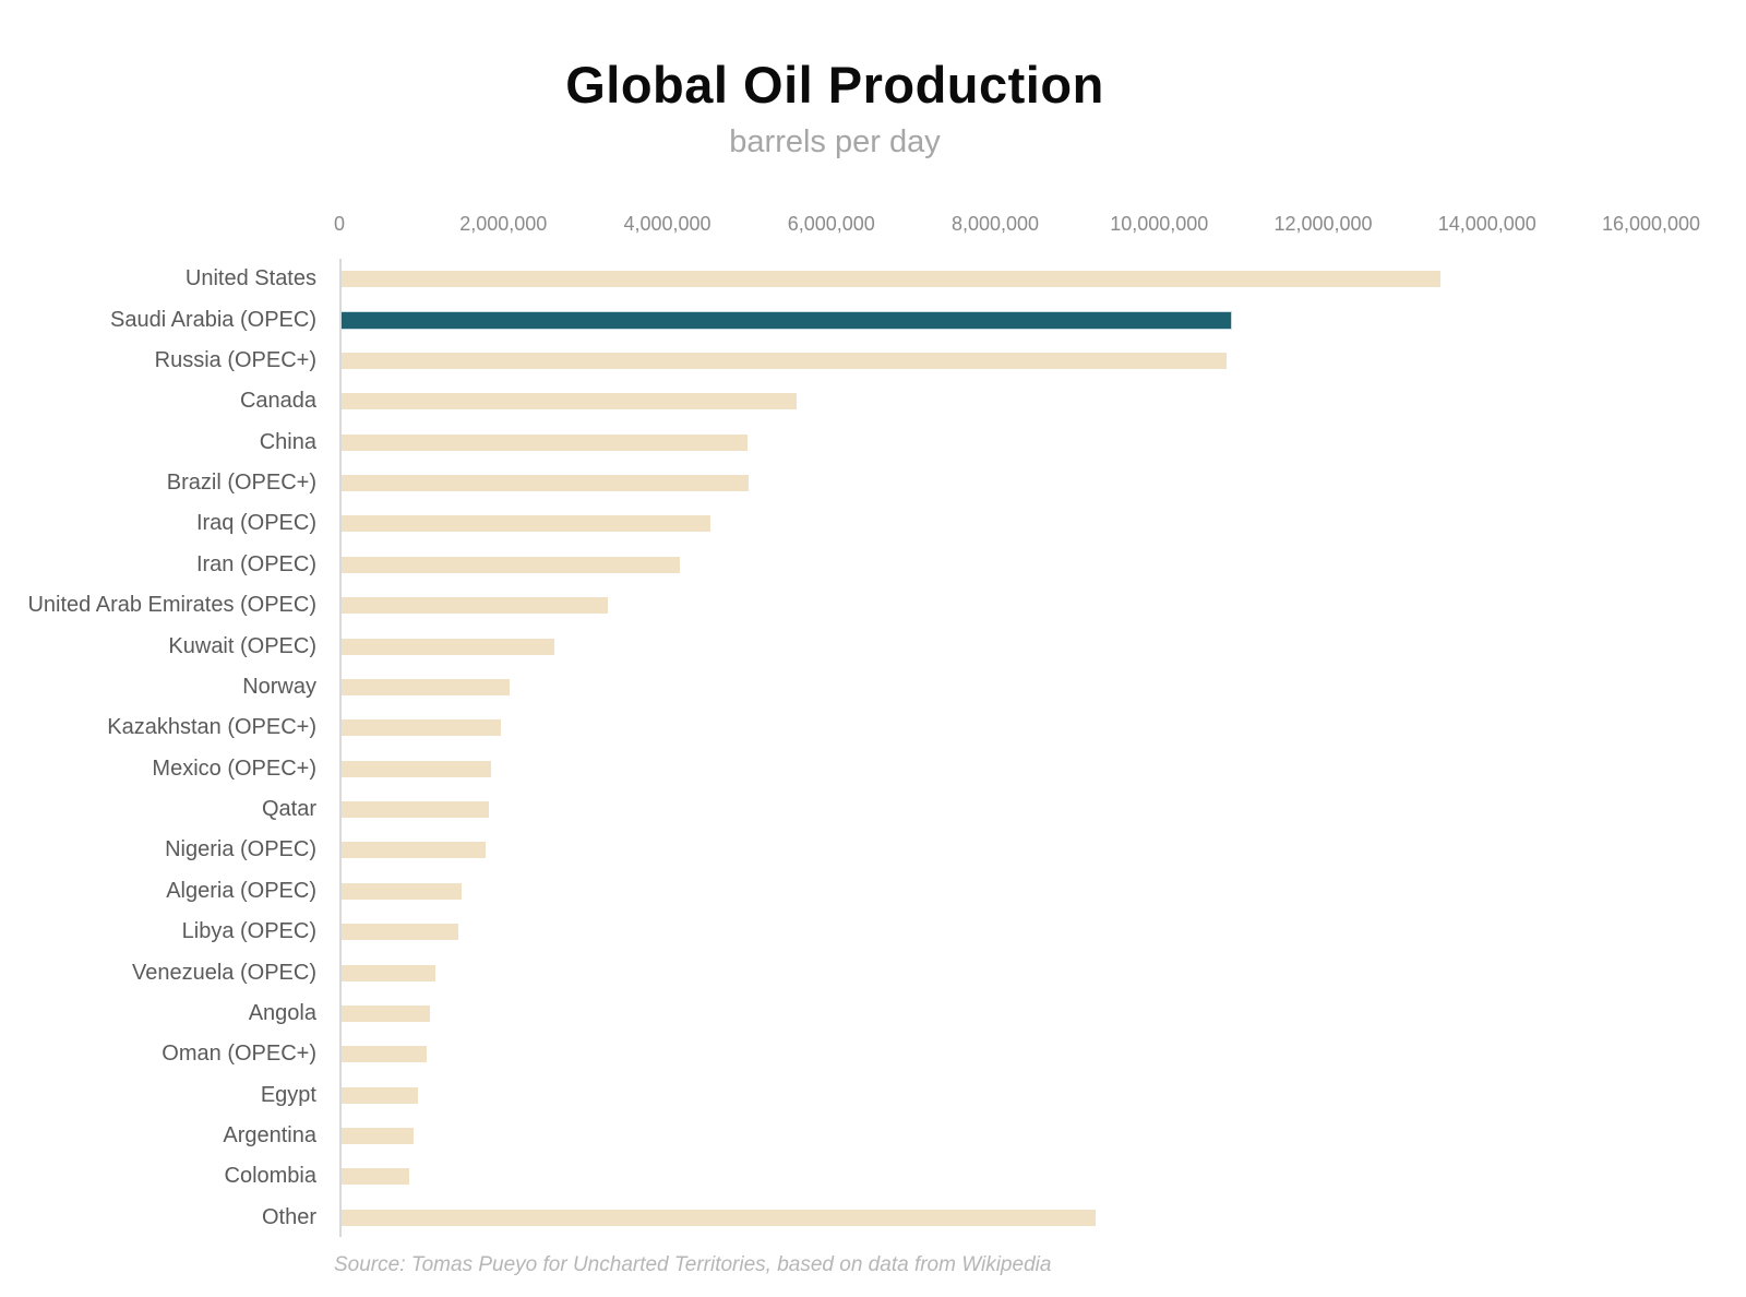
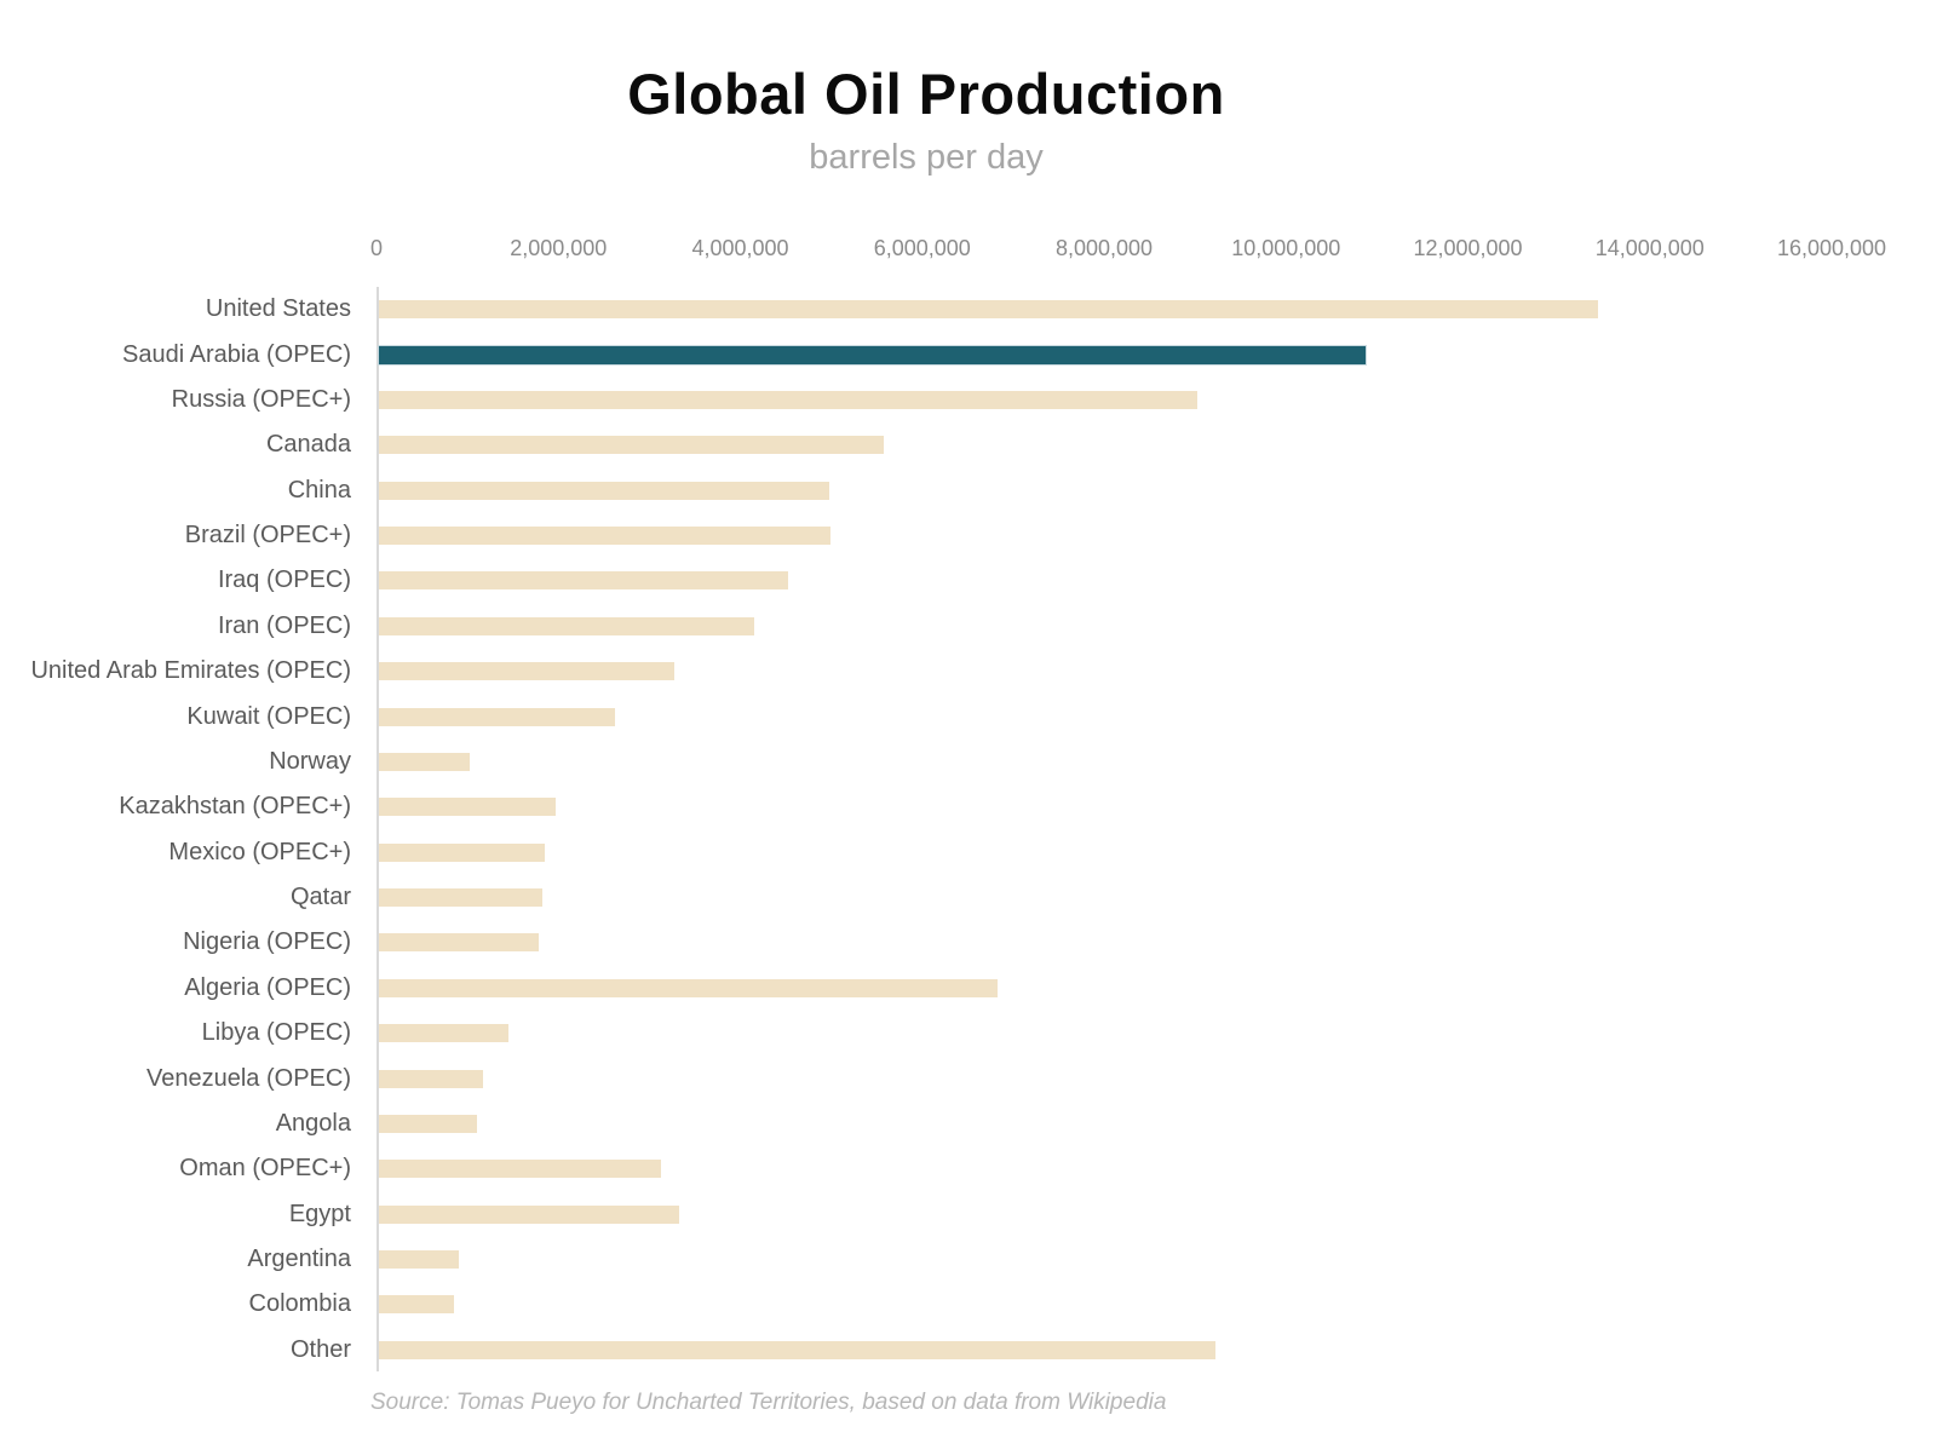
Russia (OPEC+): 10800000 -> 9000000
Norway: 2000000 -> 1000000
Algeria (OPEC): 1500000 -> 6800000
Oman (OPEC+): 1000000 -> 3100000
Egypt: 900000 -> 3300000
